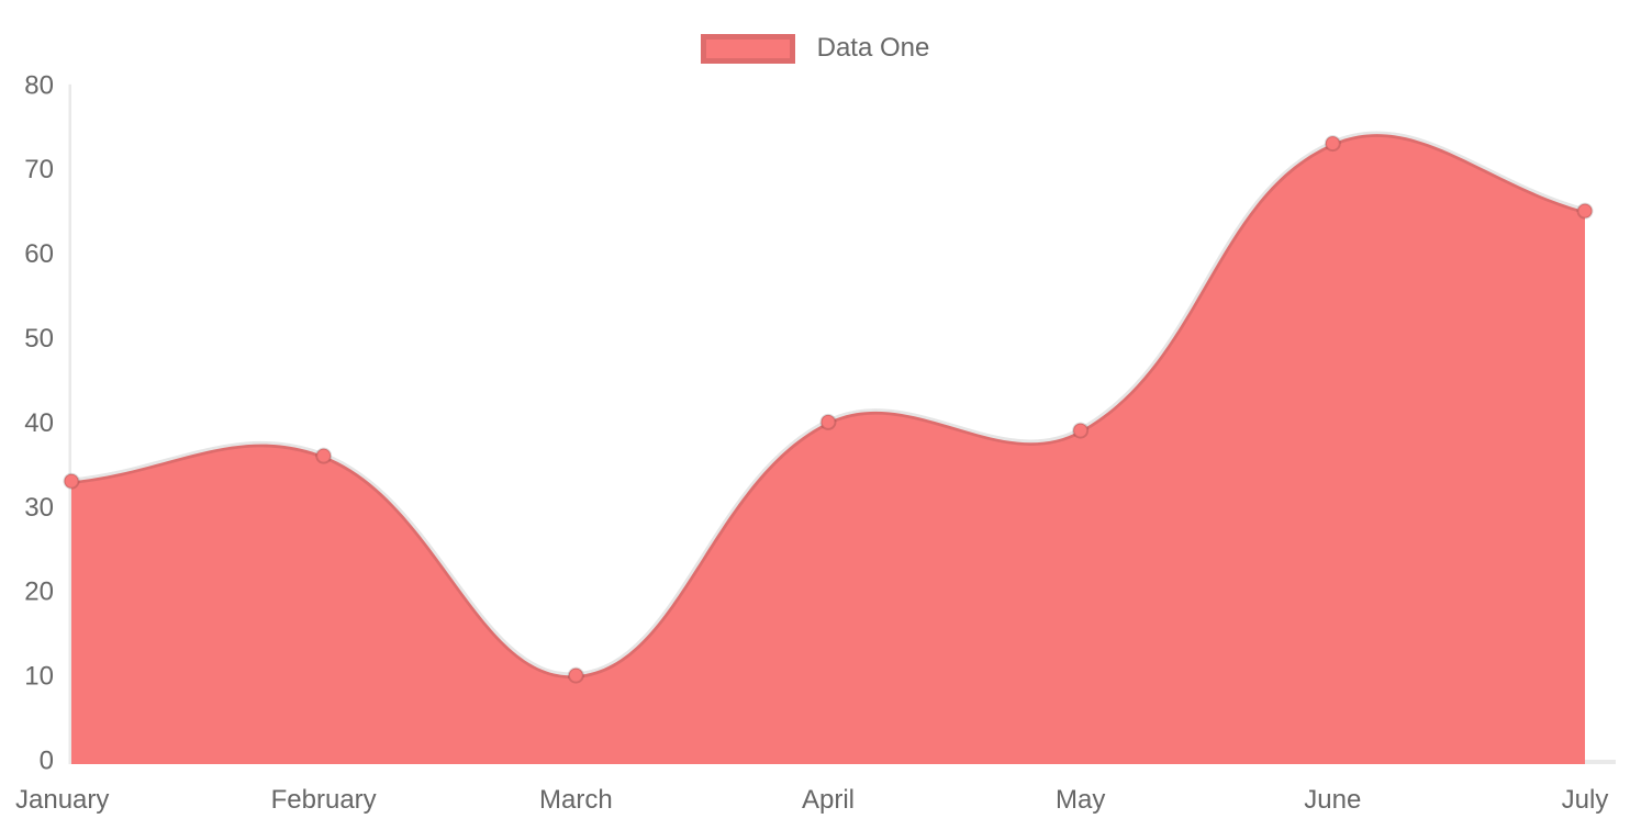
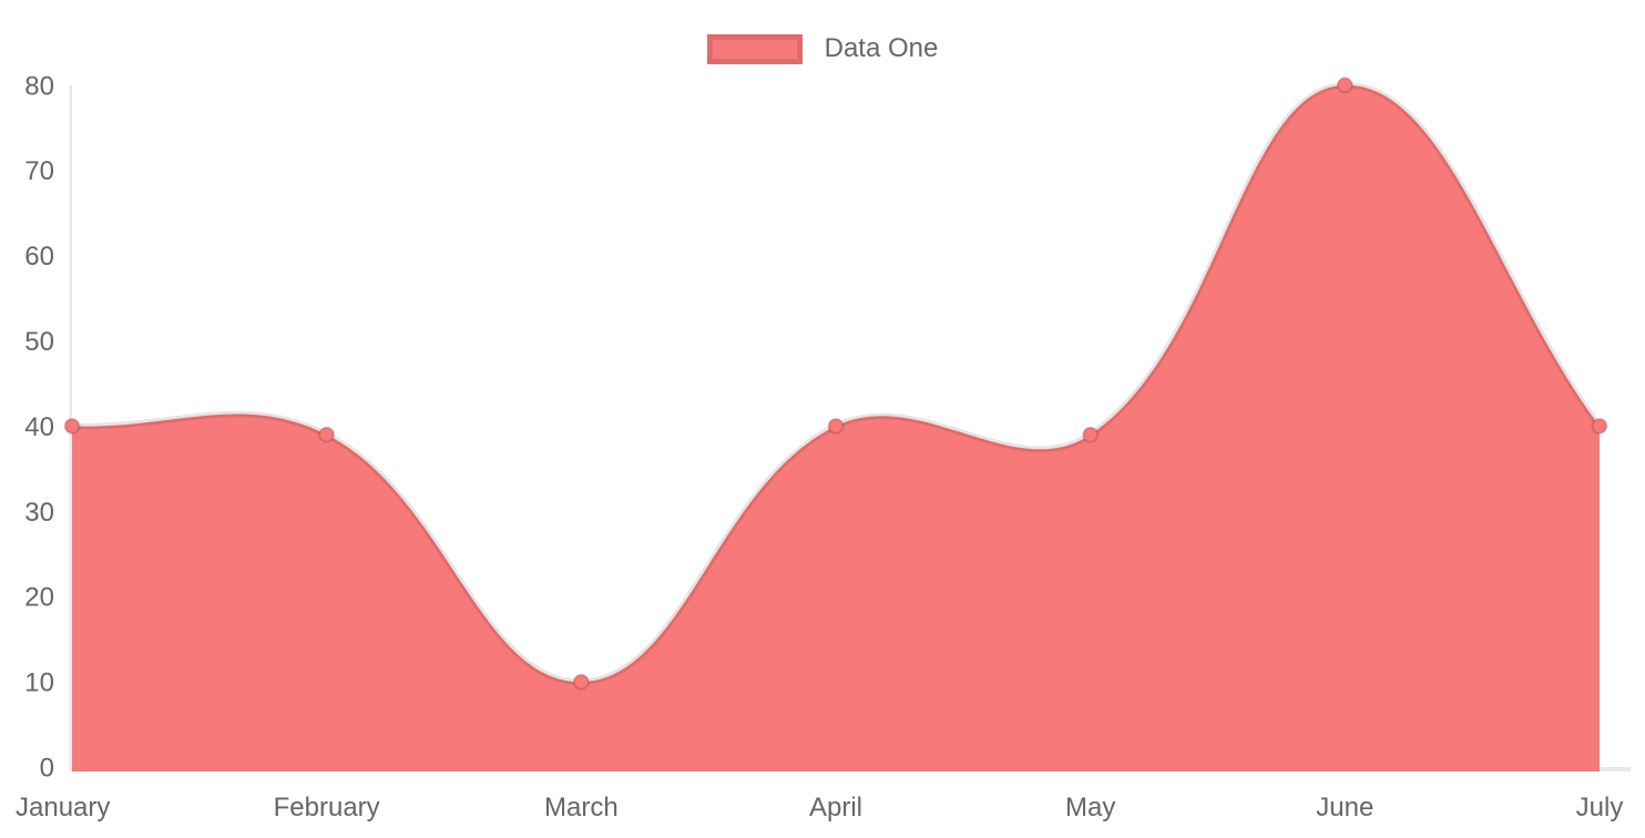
January: 33 -> 40
February: 36 -> 39
June: 73 -> 80
July: 65 -> 40
